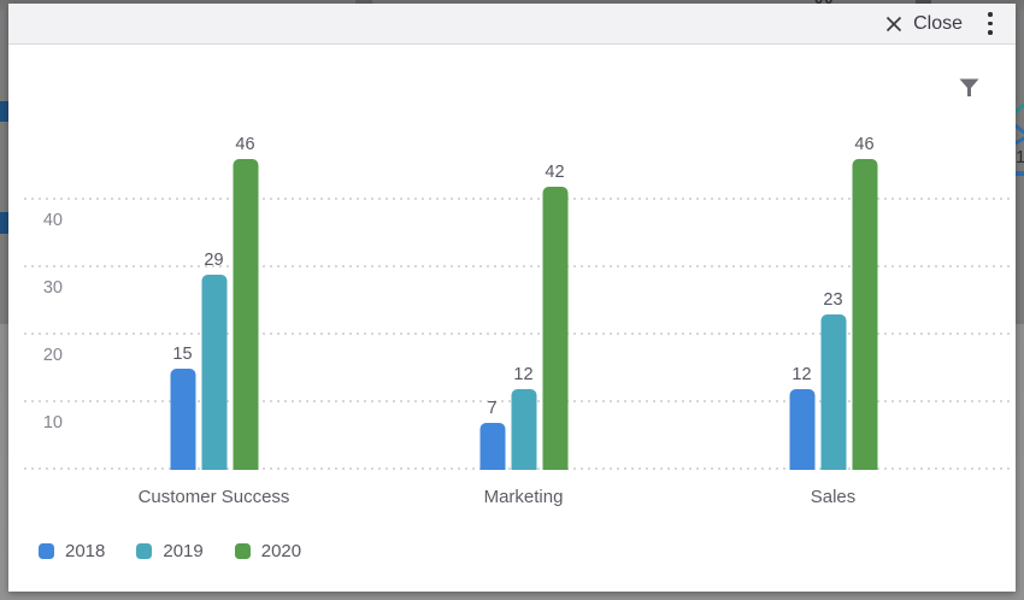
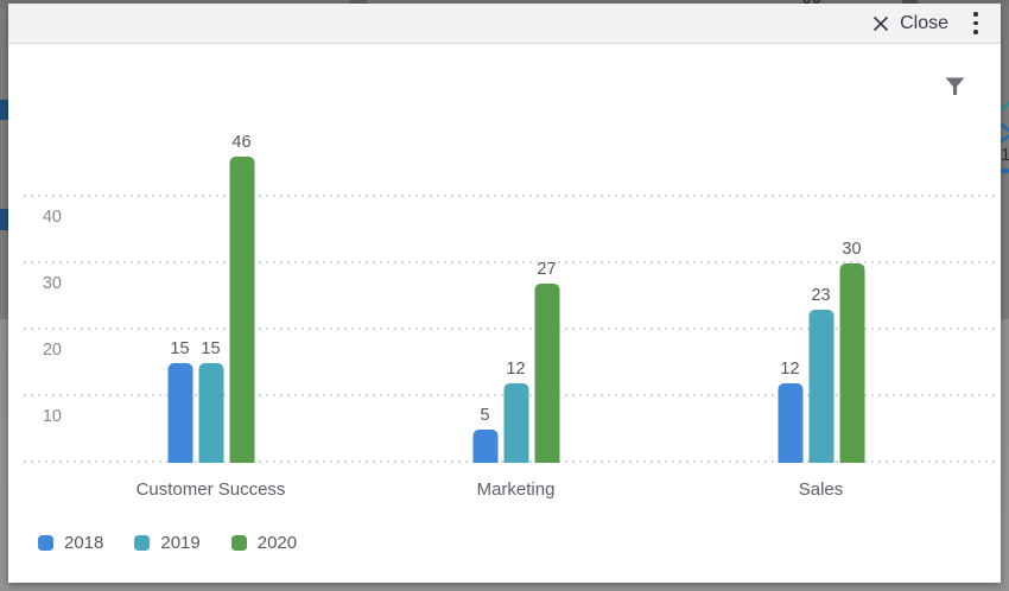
2019/Customer Success: 29 -> 15
2018/Marketing: 7 -> 5
2020/Marketing: 42 -> 27
2020/Sales: 46 -> 30
